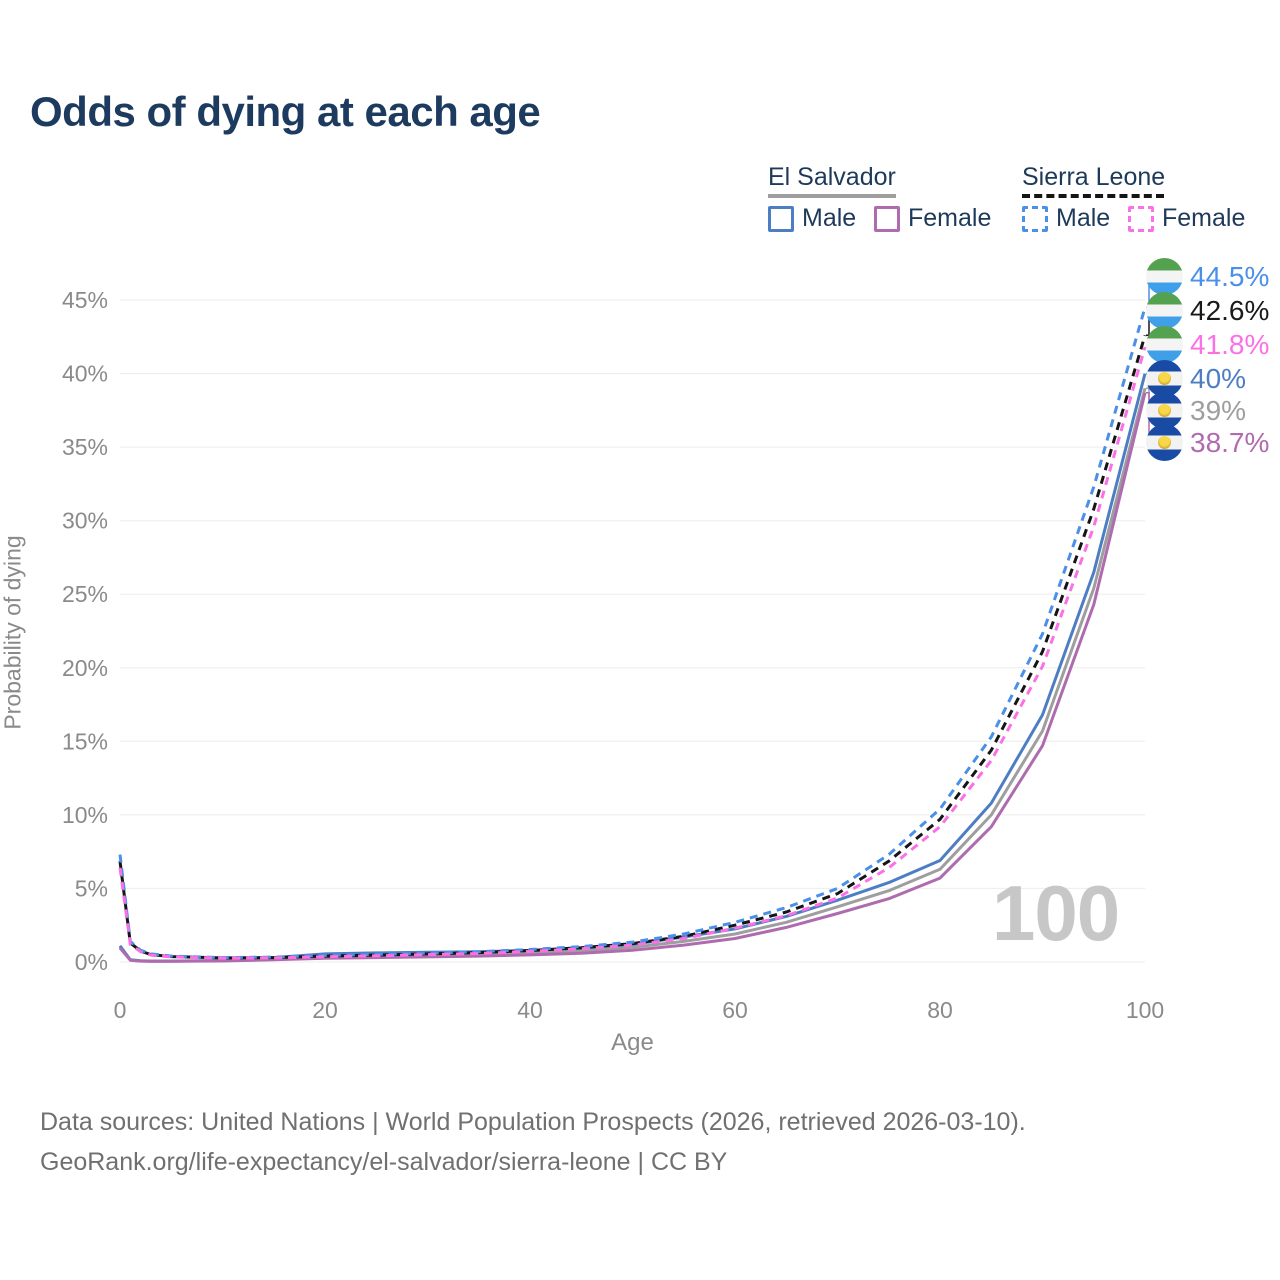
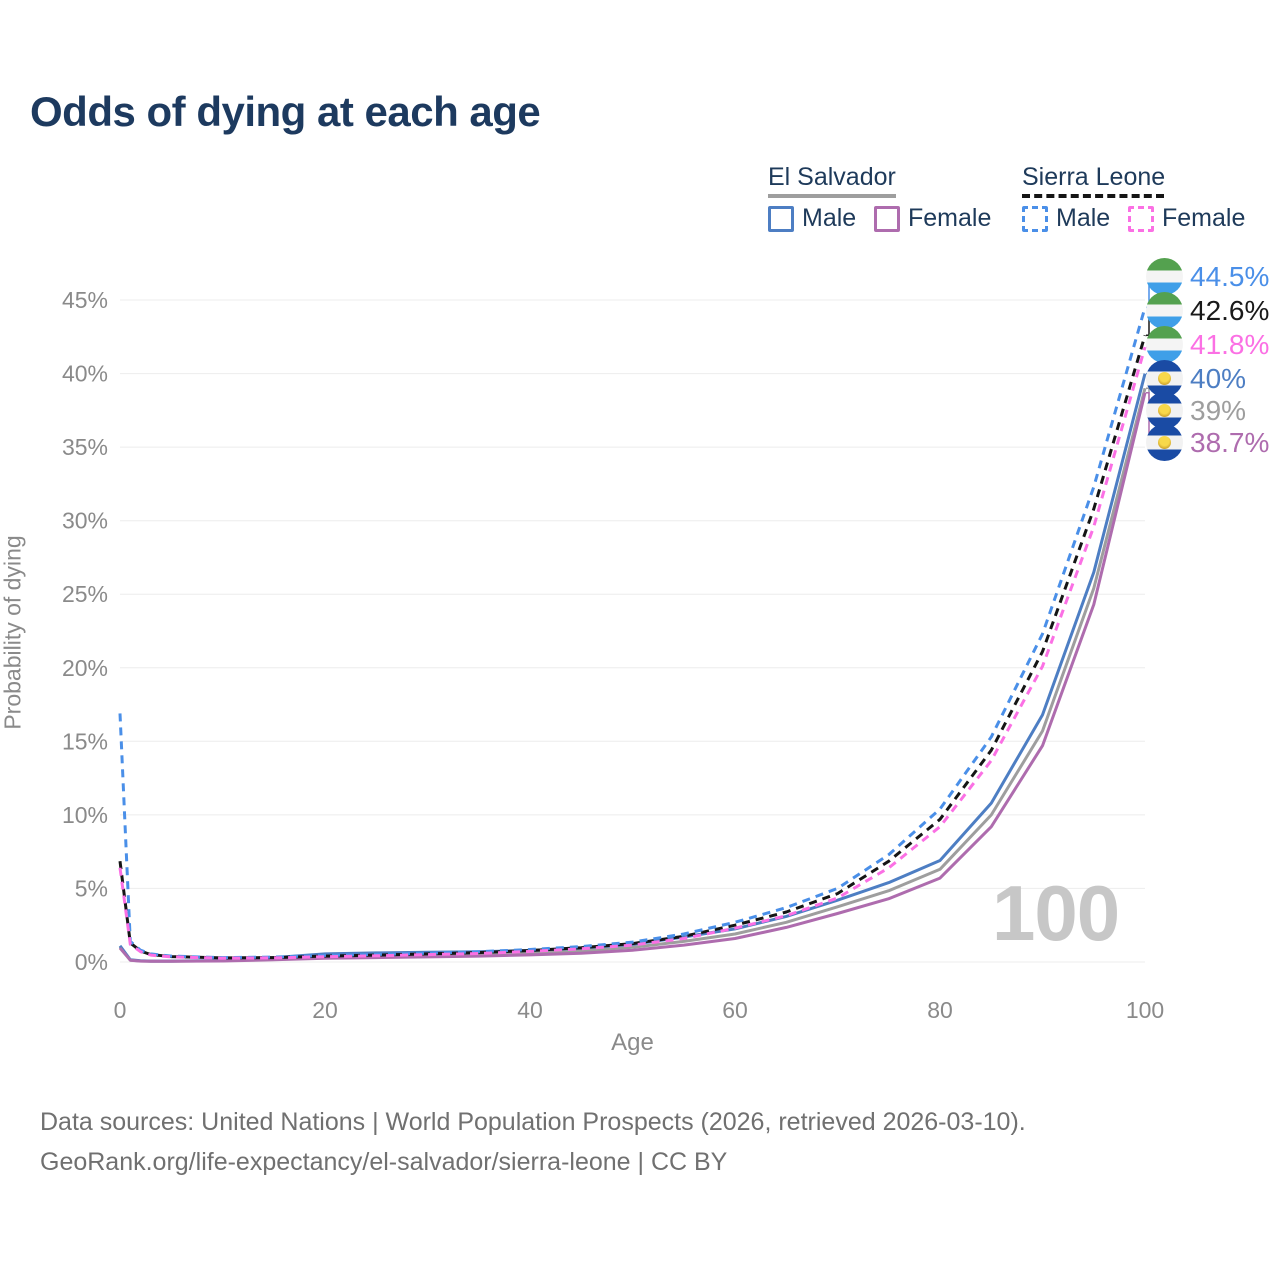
Sierra Leone Male/0: 7.3% -> 16.9%
